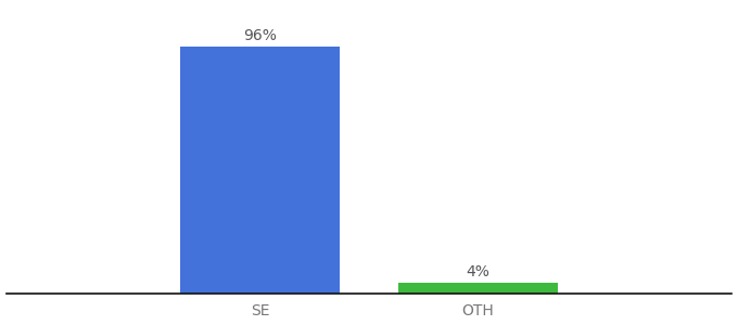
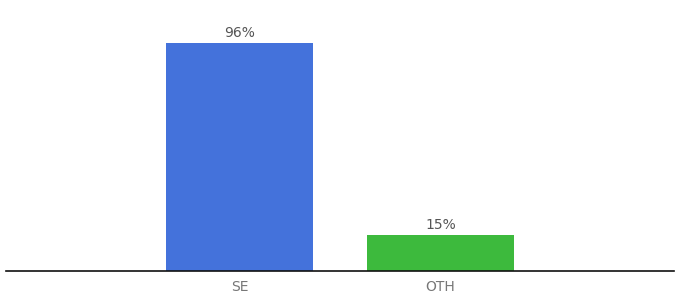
OTH: 4% -> 15%
